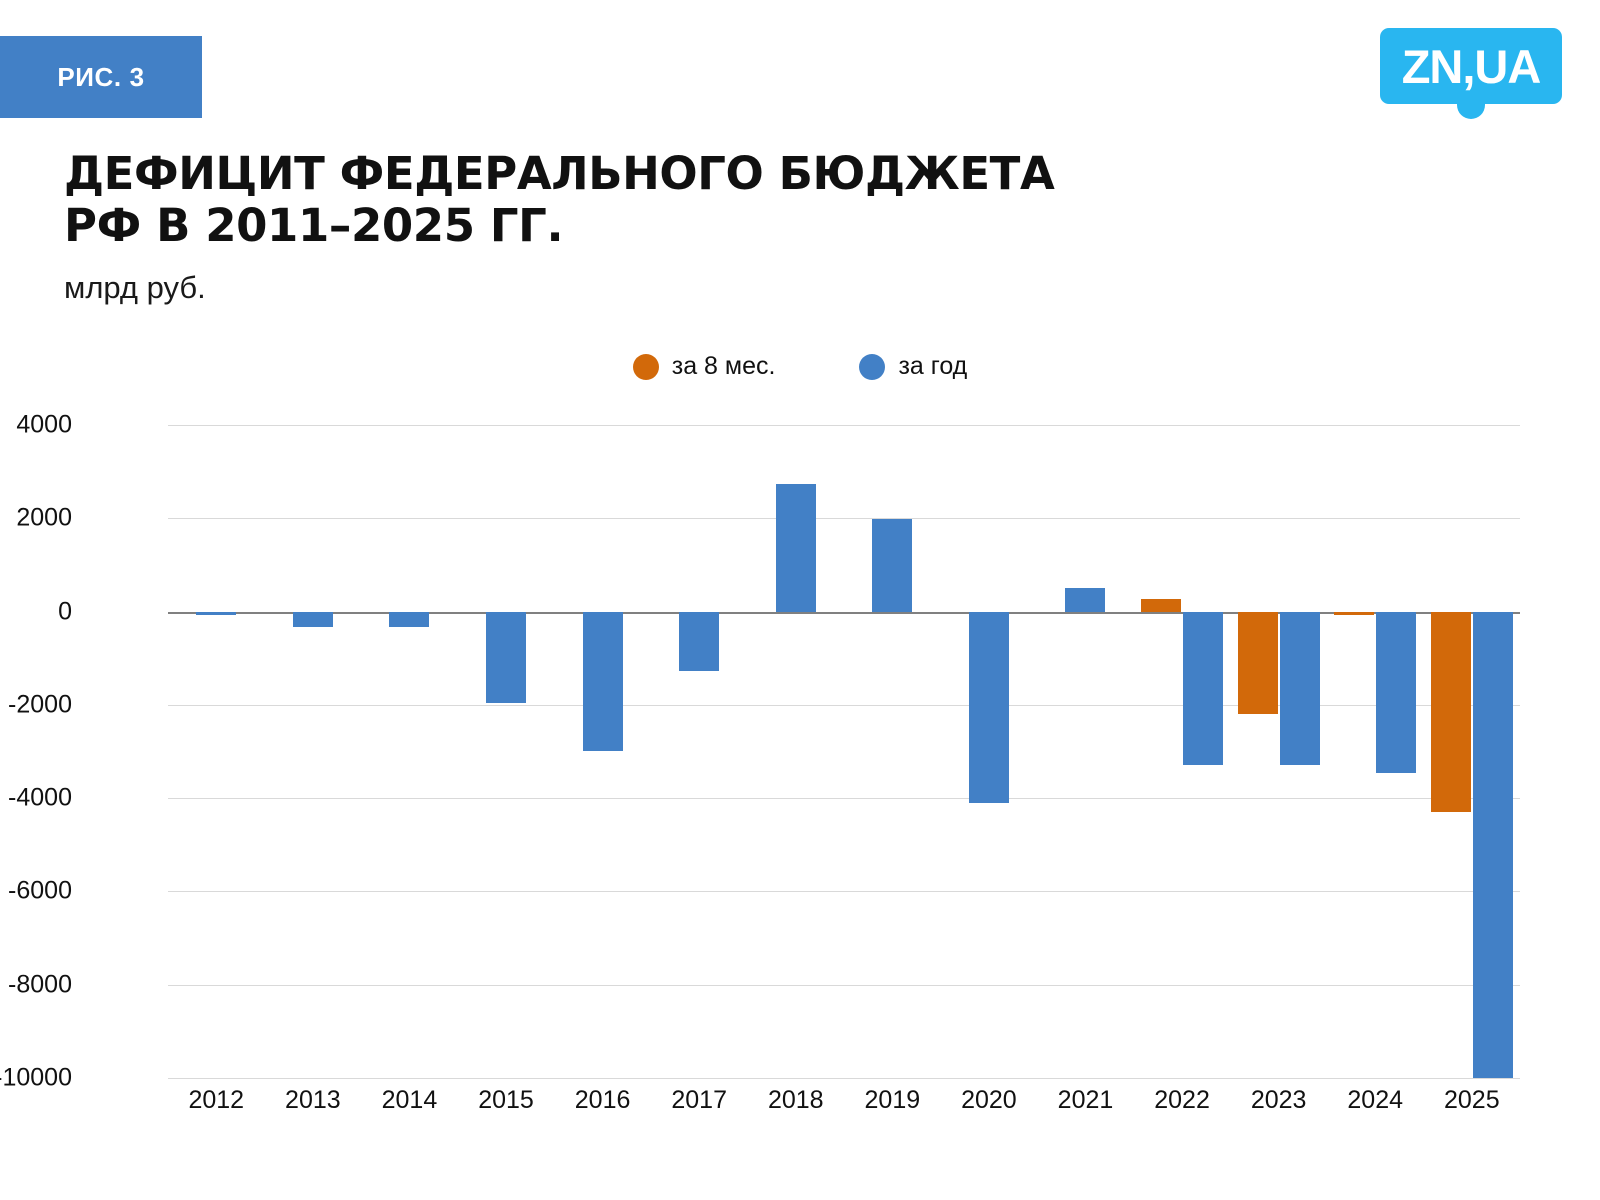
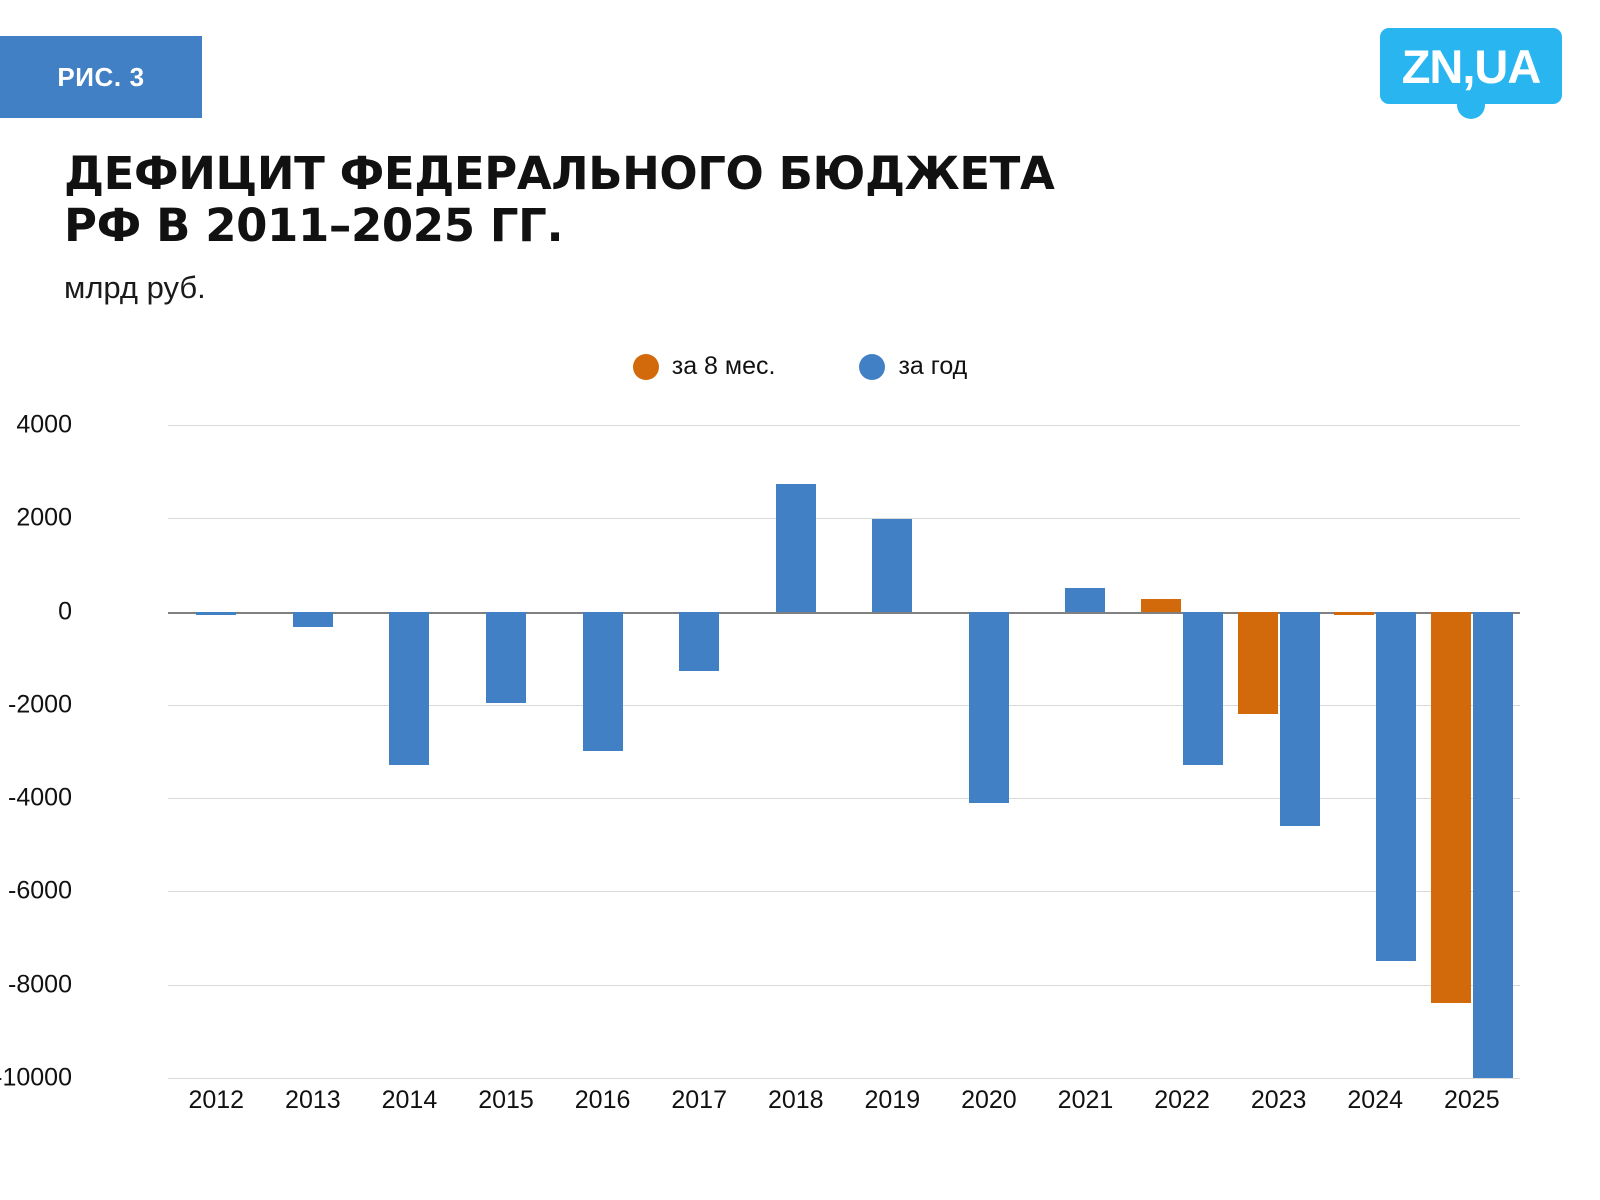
за год/2014: -300 -> -3300
за год/2023: -3300 -> -4600
за год/2024: -3500 -> -7500
за 8 мес./2025: -4300 -> -8400
